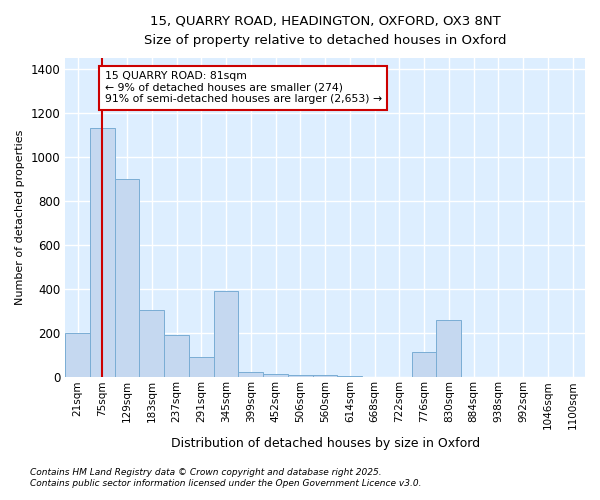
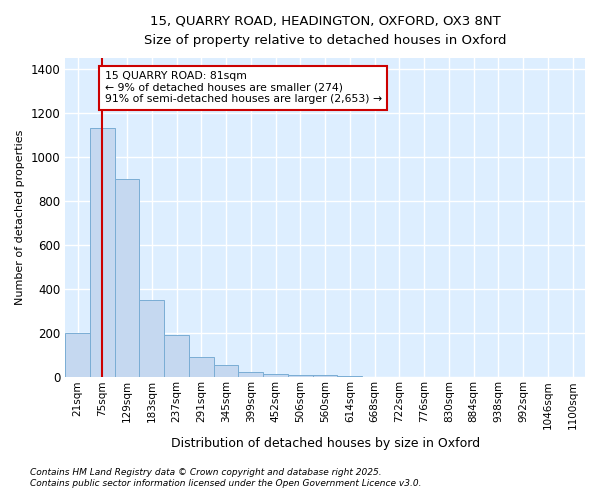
183sqm: 305 -> 350
345sqm: 390 -> 55
776sqm: 115 -> 1
830sqm: 260 -> 1
